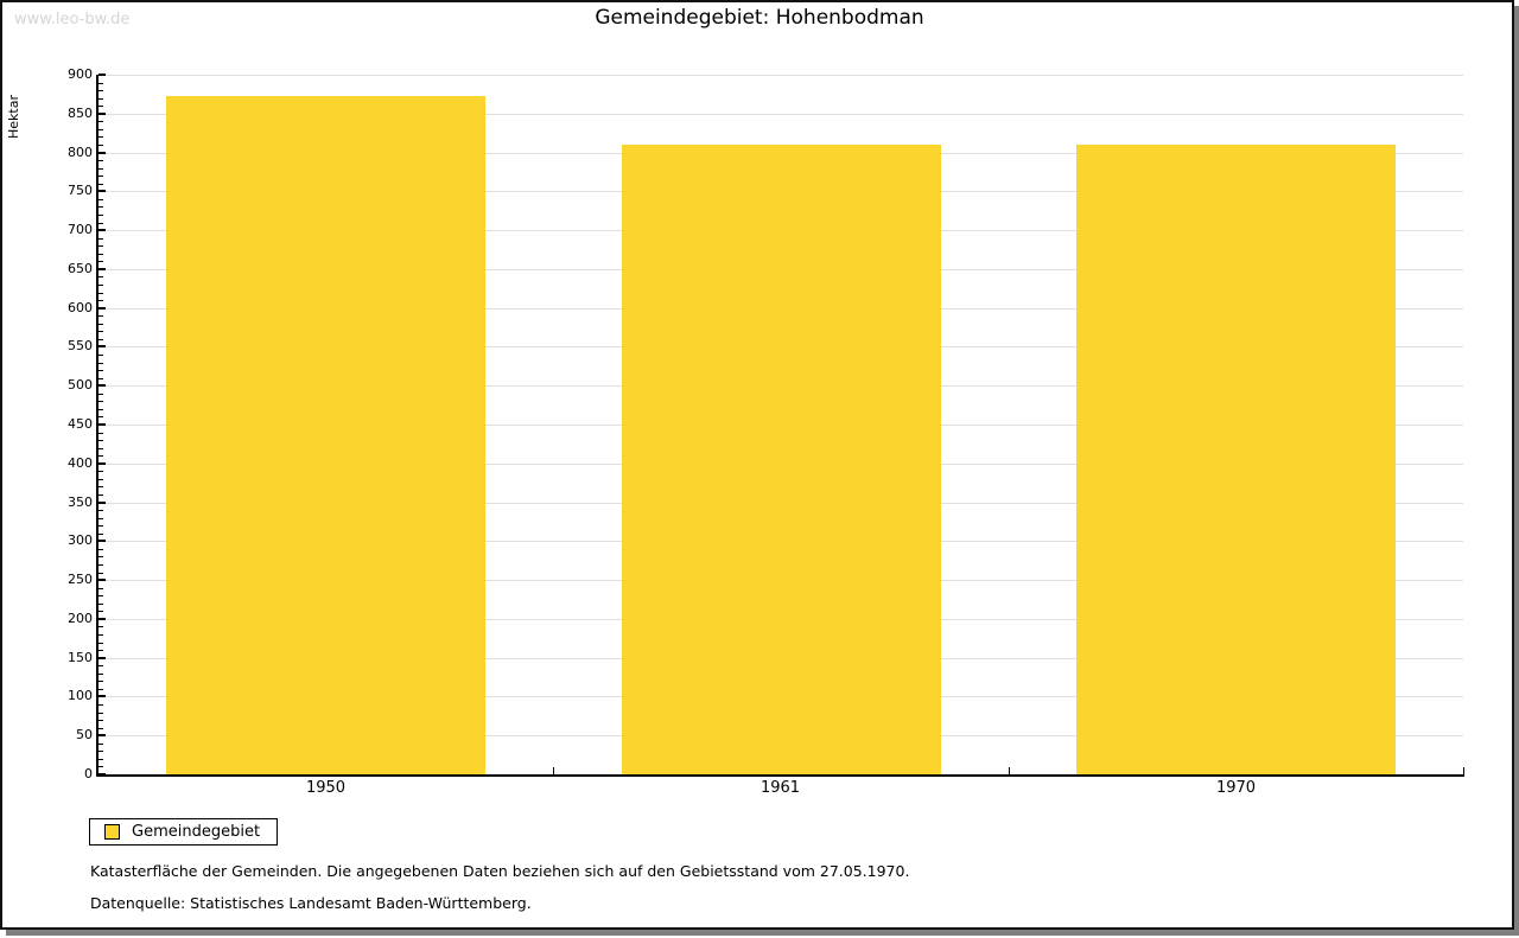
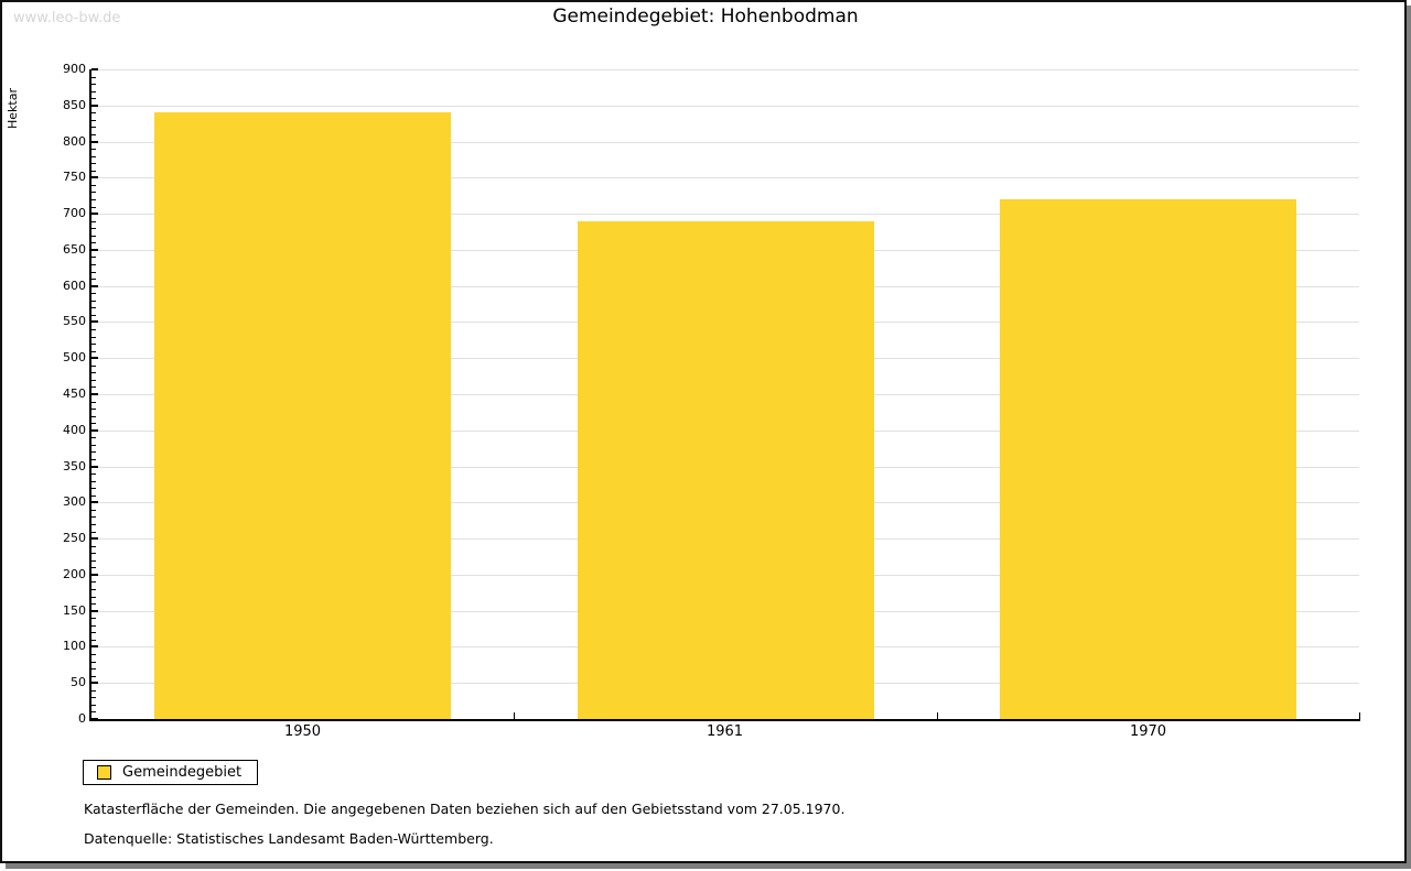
1950: 870 -> 840
1961: 810 -> 690
1970: 810 -> 720
